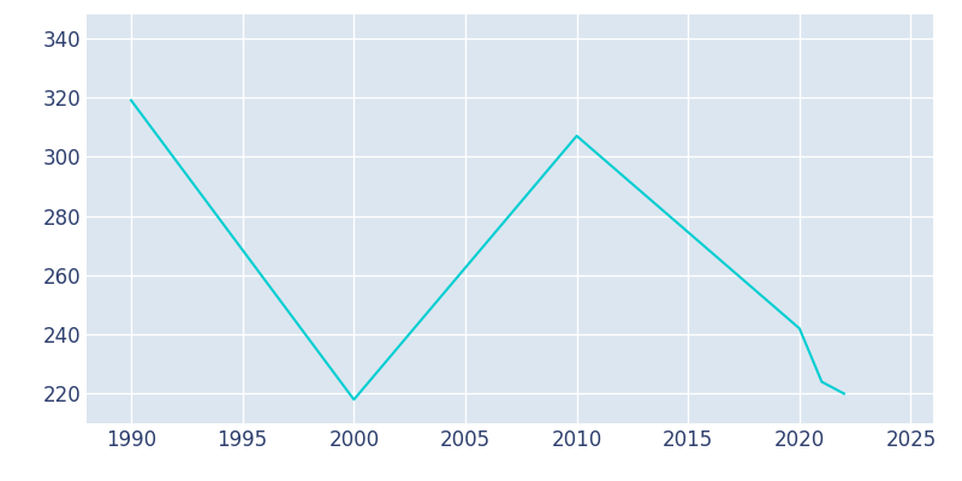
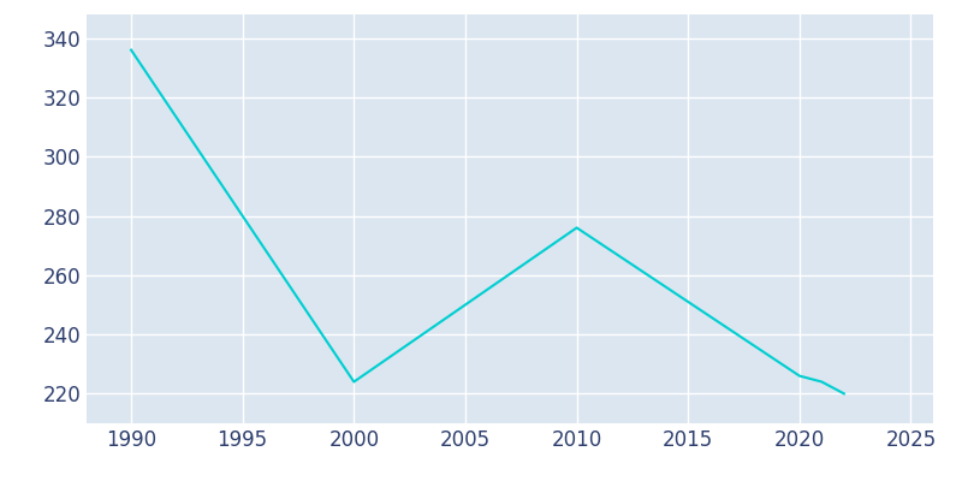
1990: 319 -> 336
2000: 218 -> 224
2010: 307 -> 276
2020: 242 -> 226
